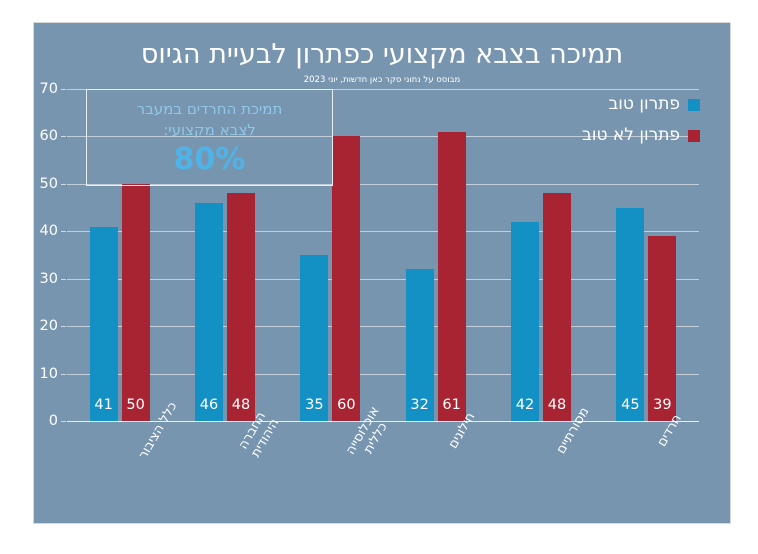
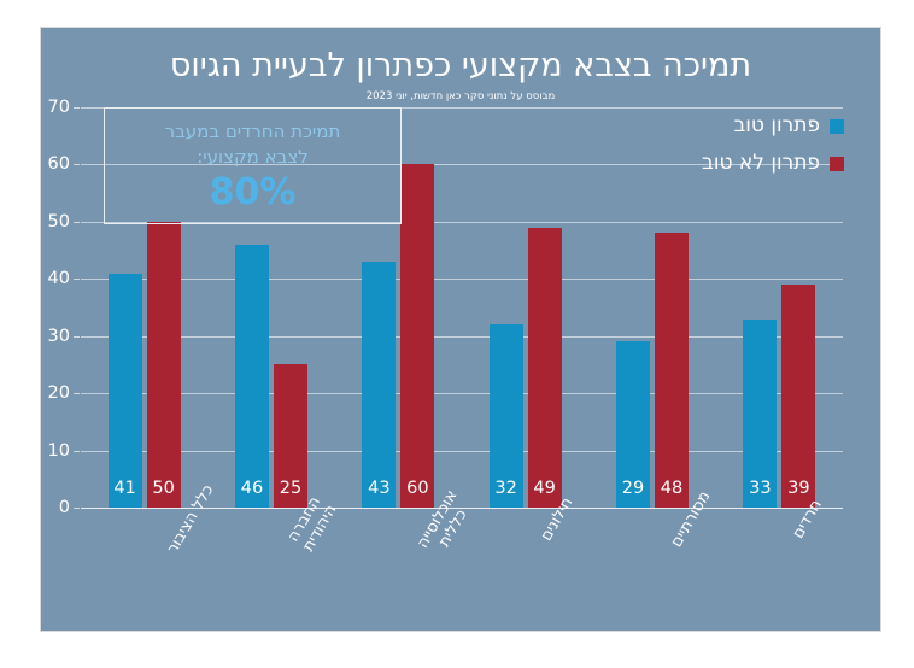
פתרון לא טוב/החברה היהודית: 48 -> 25
פתרון טוב/אוכלוסייה כללית: 35 -> 43
פתרון לא טוב/חילונים: 61 -> 49
פתרון טוב/מסורתיים: 42 -> 29
פתרון טוב/חרדים: 45 -> 33
